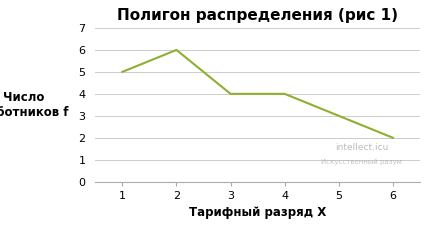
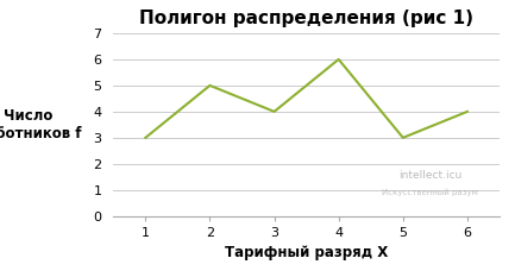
1: 5 -> 3
2: 6 -> 5
4: 4 -> 6
6: 2 -> 4
